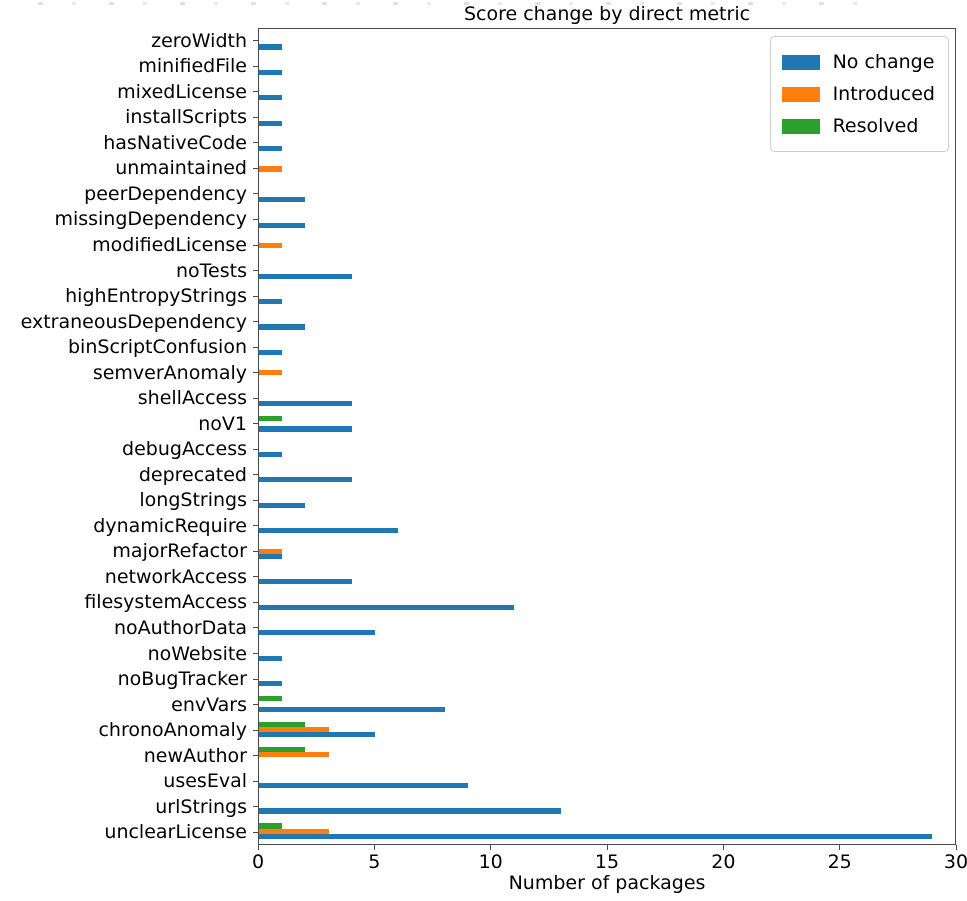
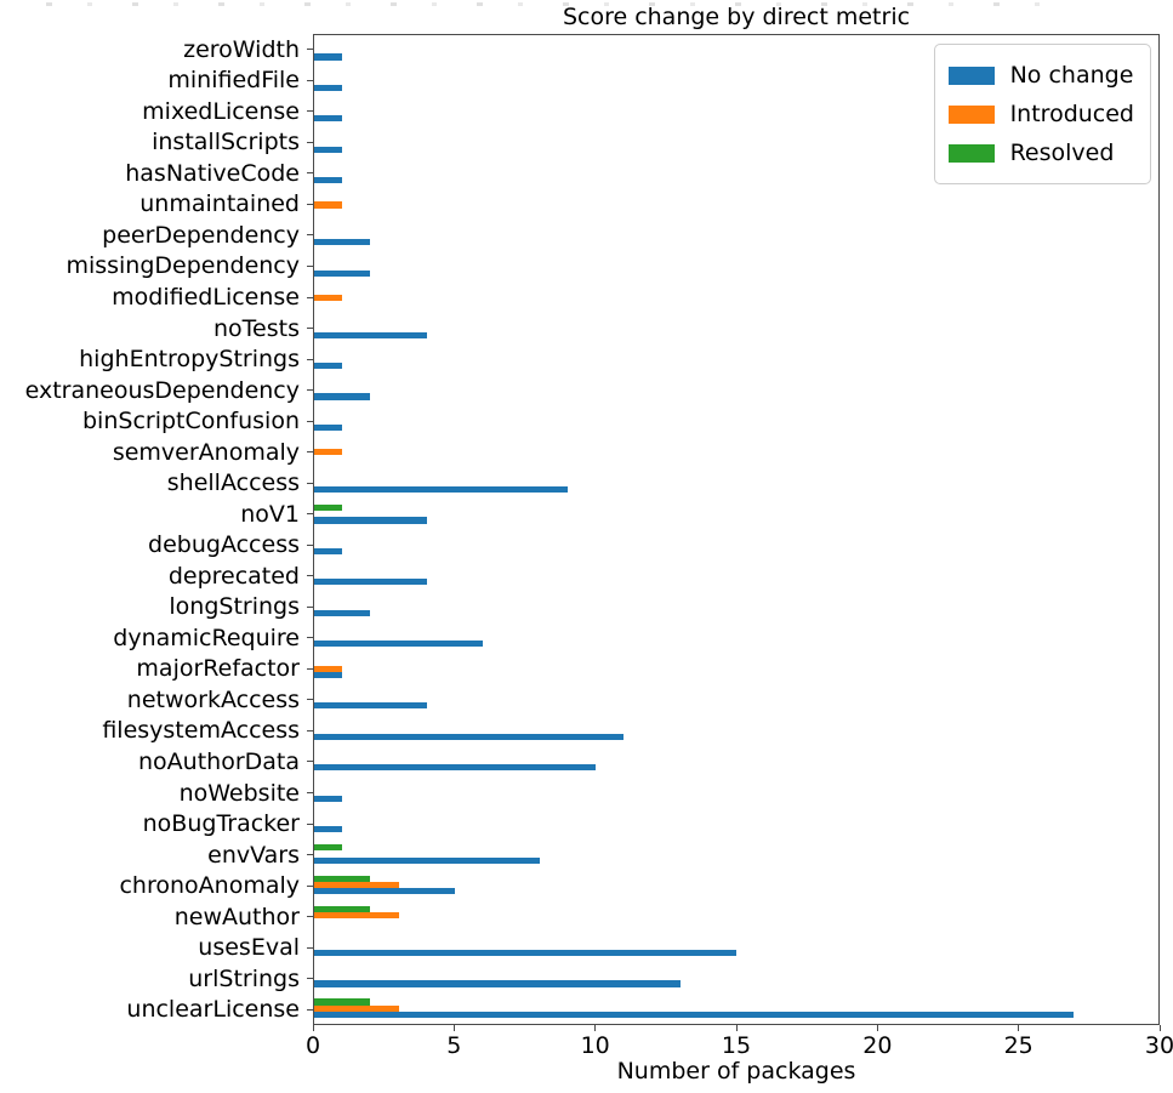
No change/shellAccess: 4 -> 9
No change/noAuthorData: 5 -> 10
No change/usesEval: 9 -> 15
No change/unclearLicense: 29 -> 27
Resolved/unclearLicense: 1 -> 2
